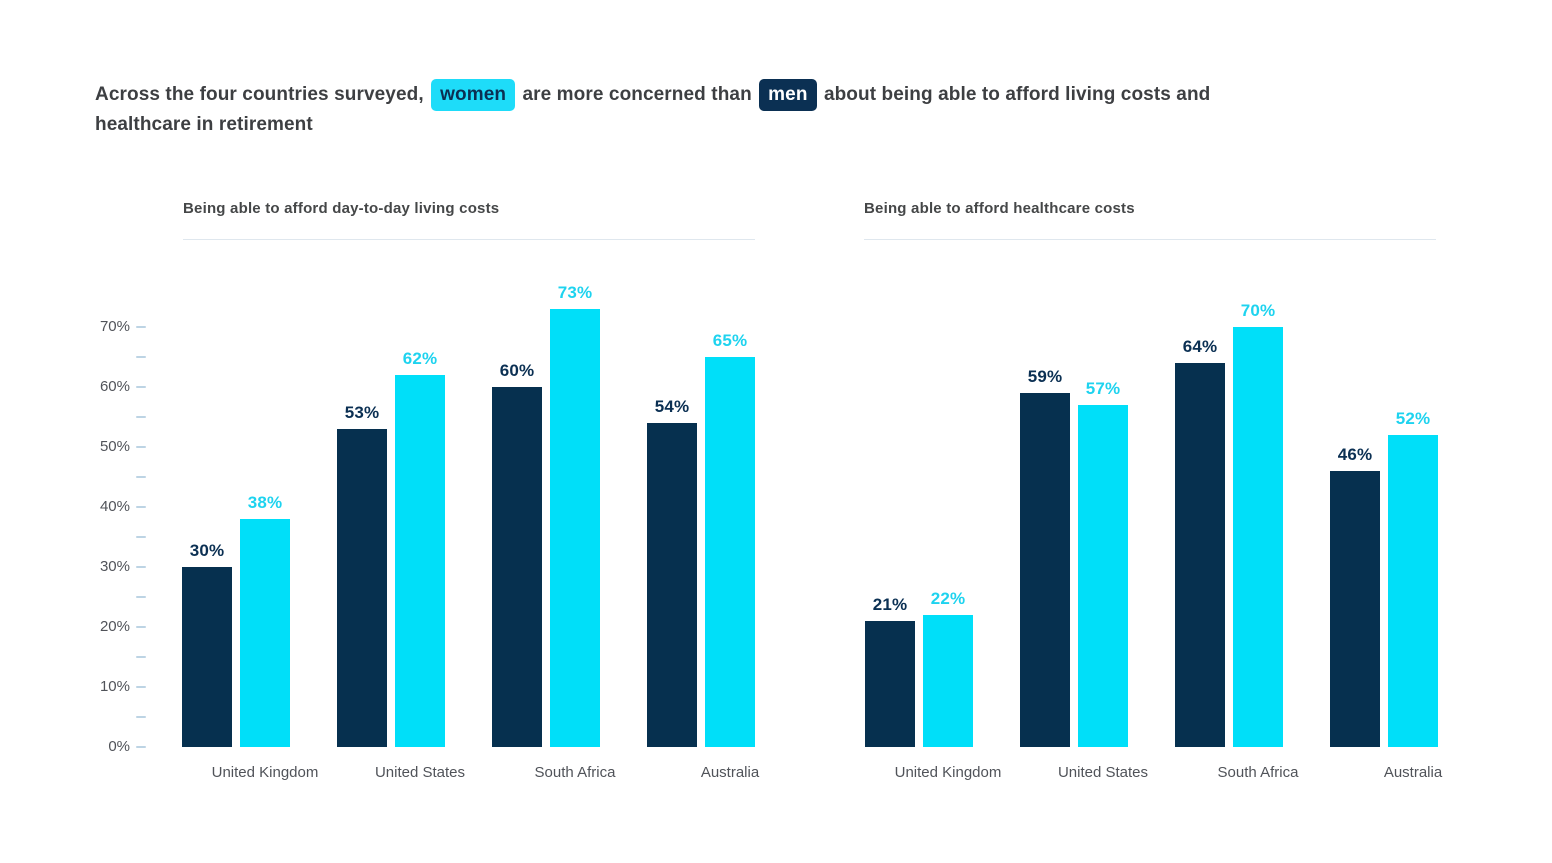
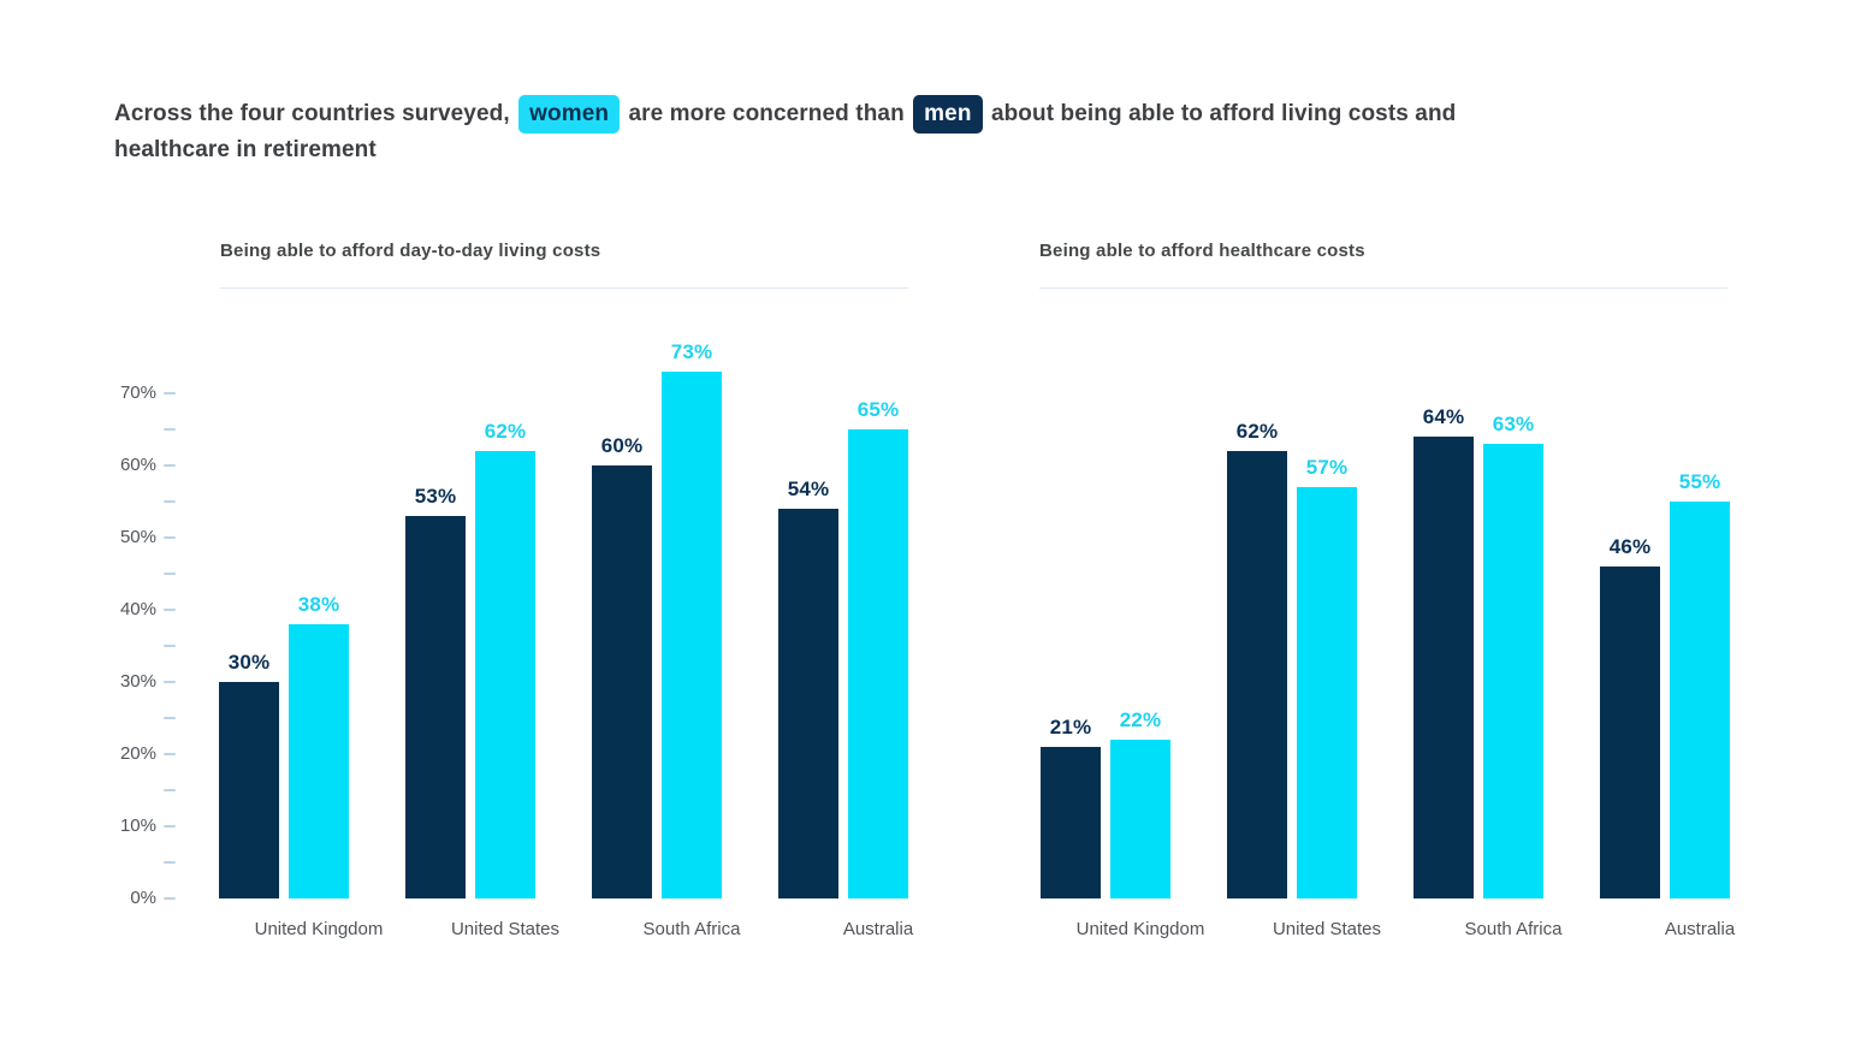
Being able to afford healthcare costs/men/United States: 59% -> 62%
Being able to afford healthcare costs/women/South Africa: 70% -> 63%
Being able to afford healthcare costs/women/Australia: 52% -> 55%
